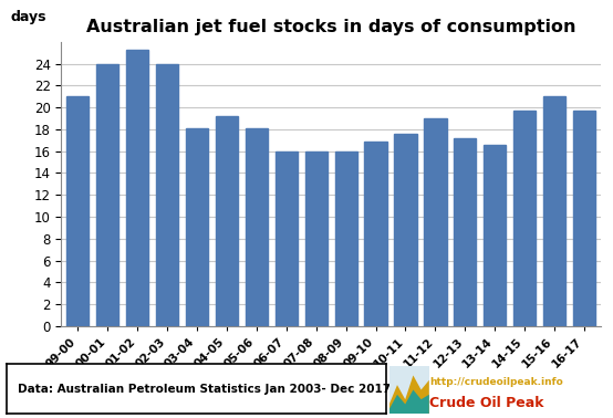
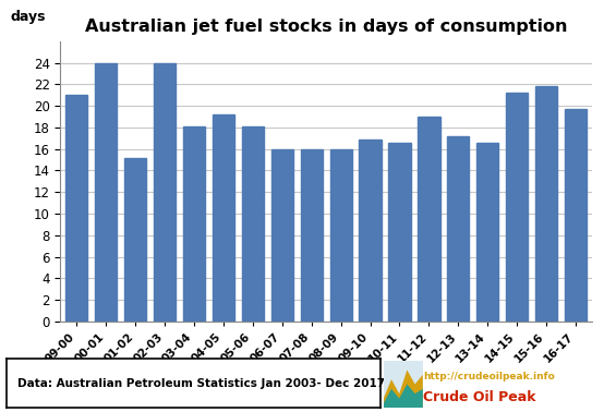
01-02: 25.3 -> 15.2
10-11: 17.6 -> 16.6
14-15: 19.7 -> 21.2
15-16: 21.0 -> 21.8
